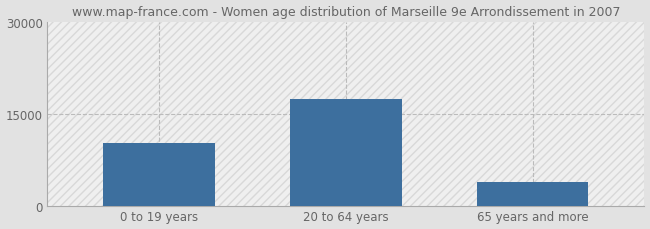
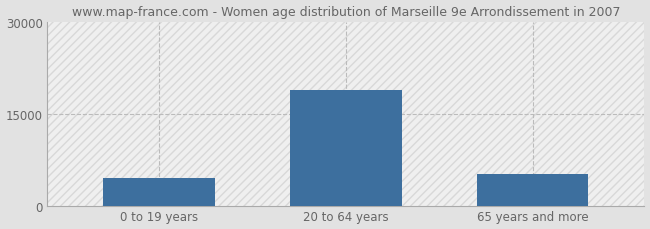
0 to 19 years: 10200 -> 4500
20 to 64 years: 17400 -> 18800
65 years and more: 3800 -> 5100
